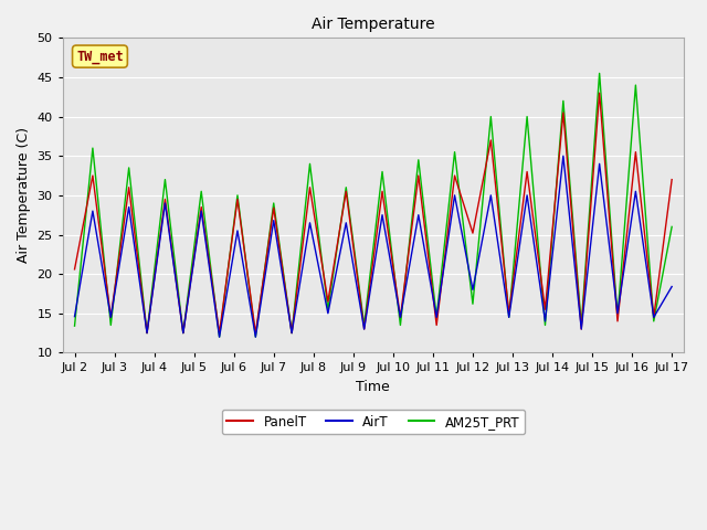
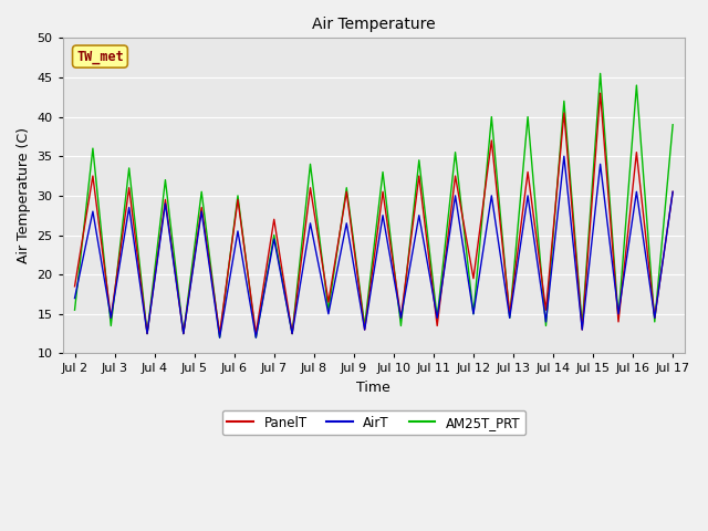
PanelT/Jul 2: 20.6 -> 18.5
AirT/Jul 2: 14.6 -> 17.0
AM25T_PRT/Jul 2: 13.4 -> 15.5
PanelT/Jul 7: 28.4 -> 27.0
AirT/Jul 7: 26.8 -> 24.5
AM25T_PRT/Jul 7: 29.0 -> 25.0
PanelT/Jul 12: 25.2 -> 19.5
AirT/Jul 12: 18.0 -> 15.0
AM25T_PRT/Jul 12: 16.2 -> 15.0
PanelT/Jul 17: 32.0 -> 30.5
AirT/Jul 17: 18.4 -> 30.5
AM25T_PRT/Jul 17: 26.0 -> 39.0
